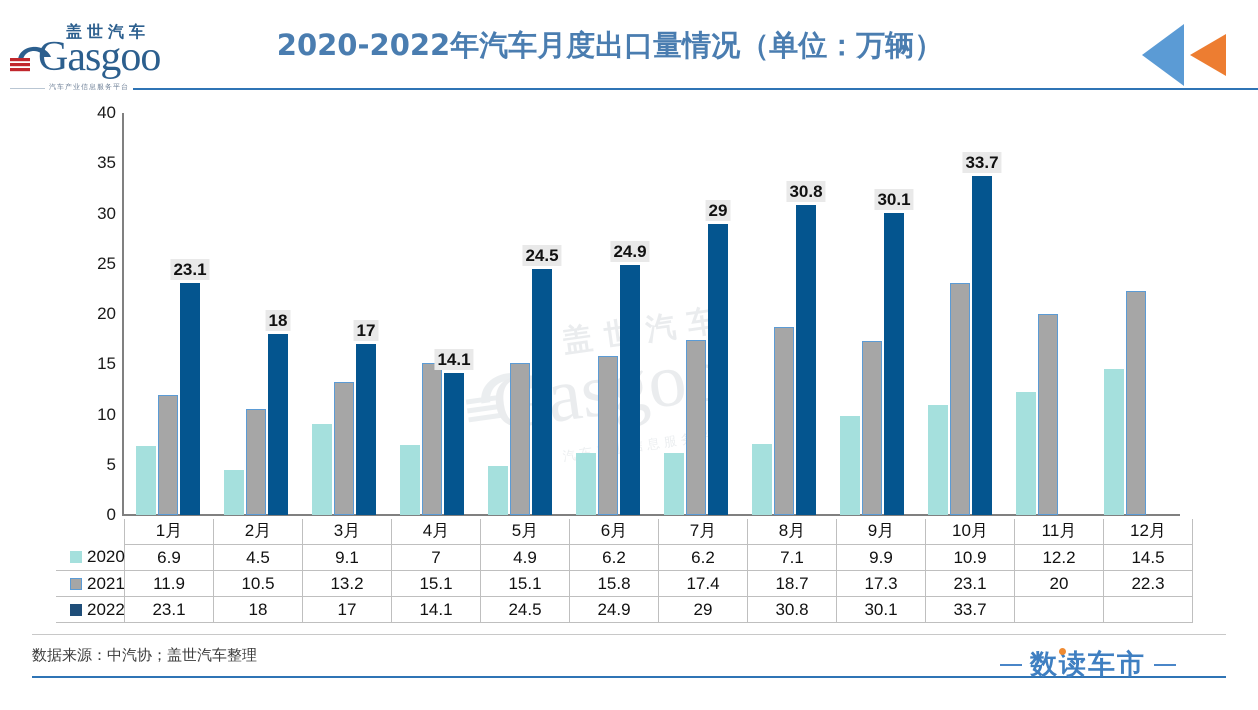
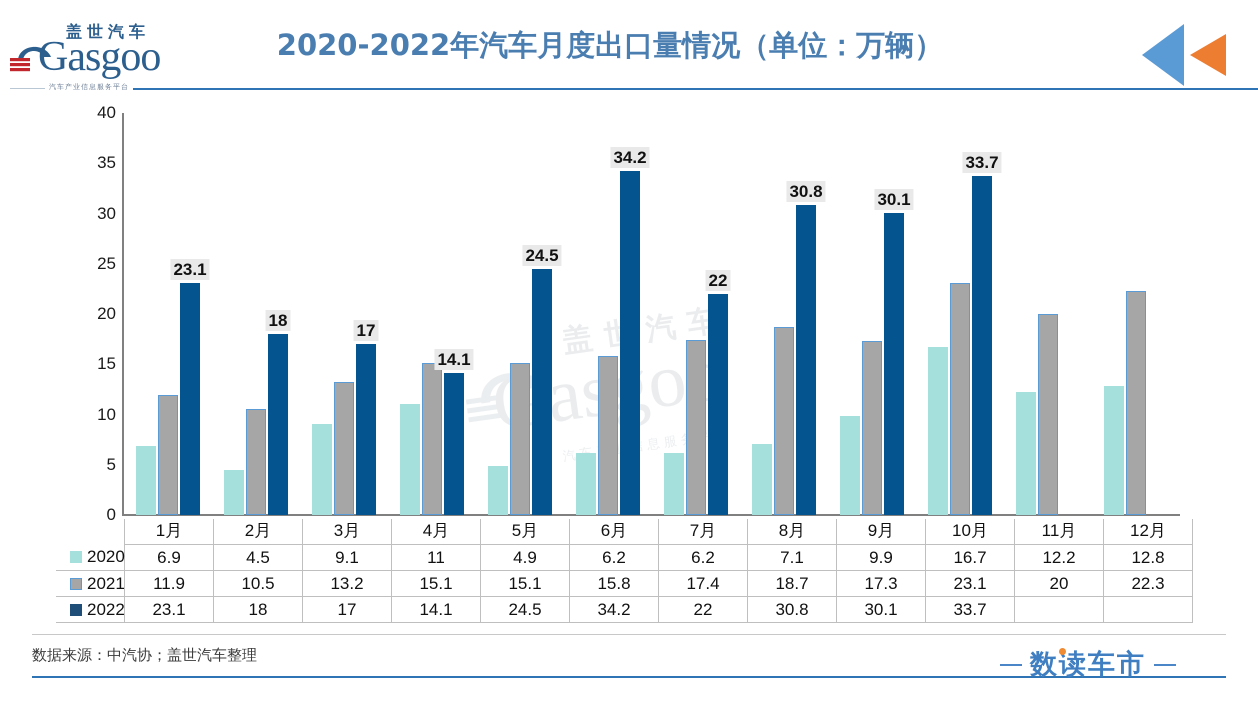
2020/4月: 7 -> 11
2022/6月: 24.9 -> 34.2
2022/7月: 29 -> 22
2020/10月: 10.9 -> 16.7
2020/12月: 14.5 -> 12.8
